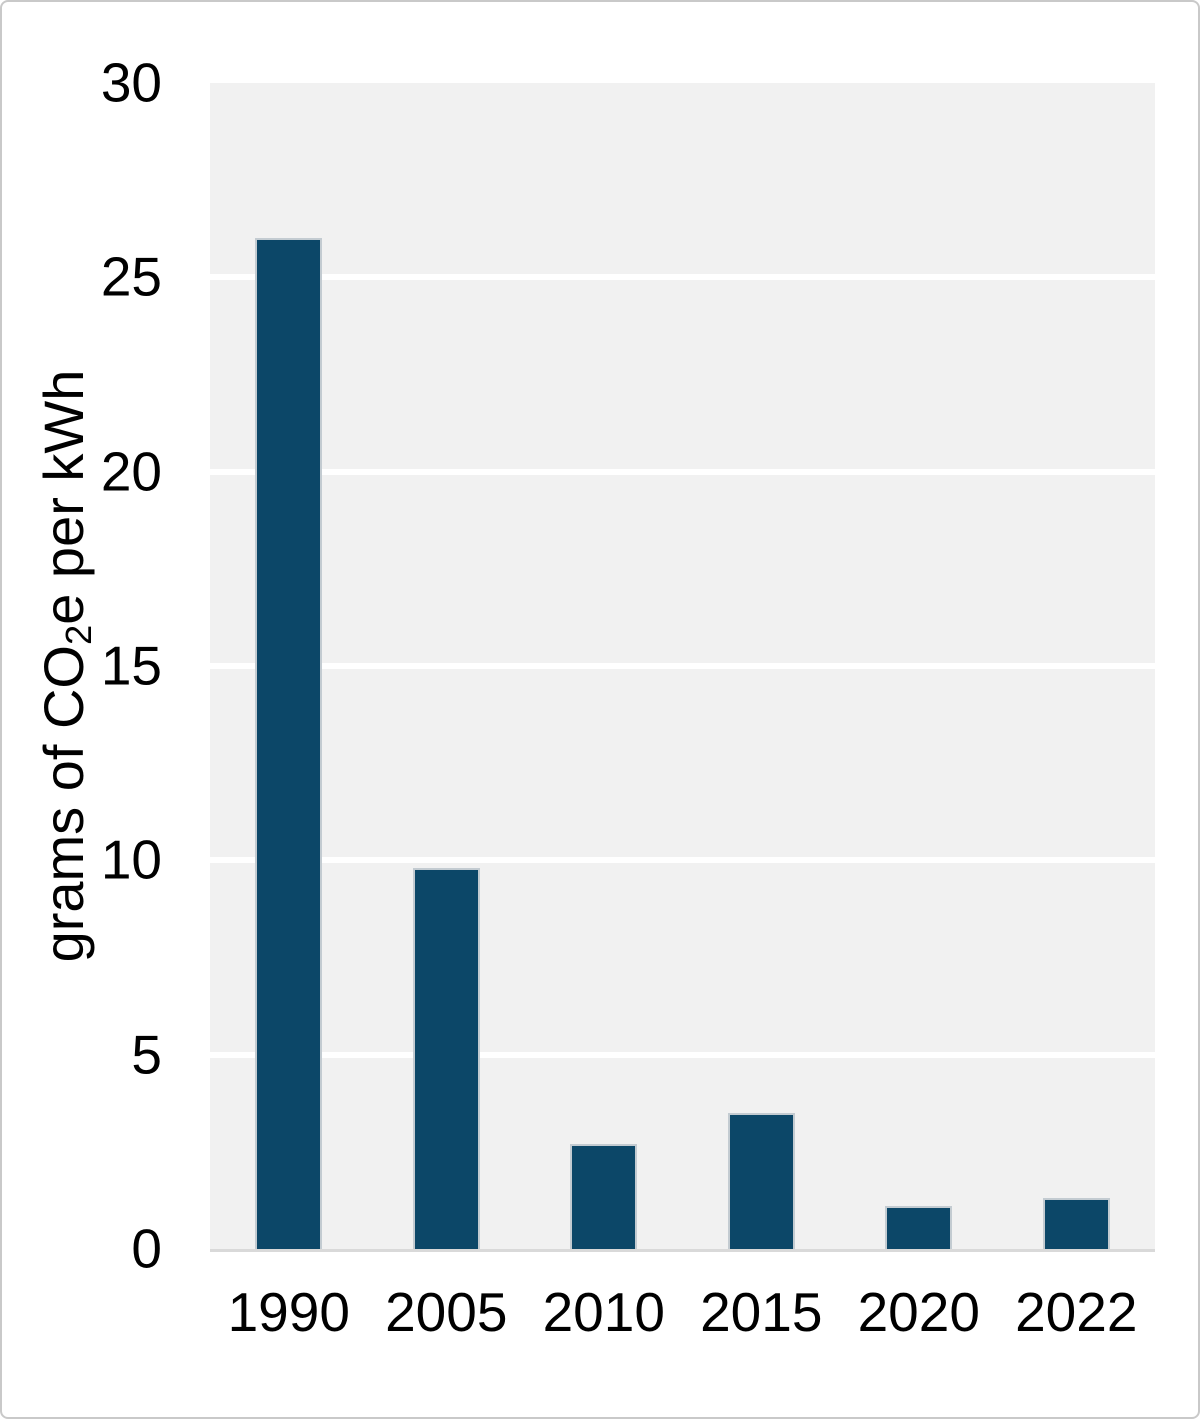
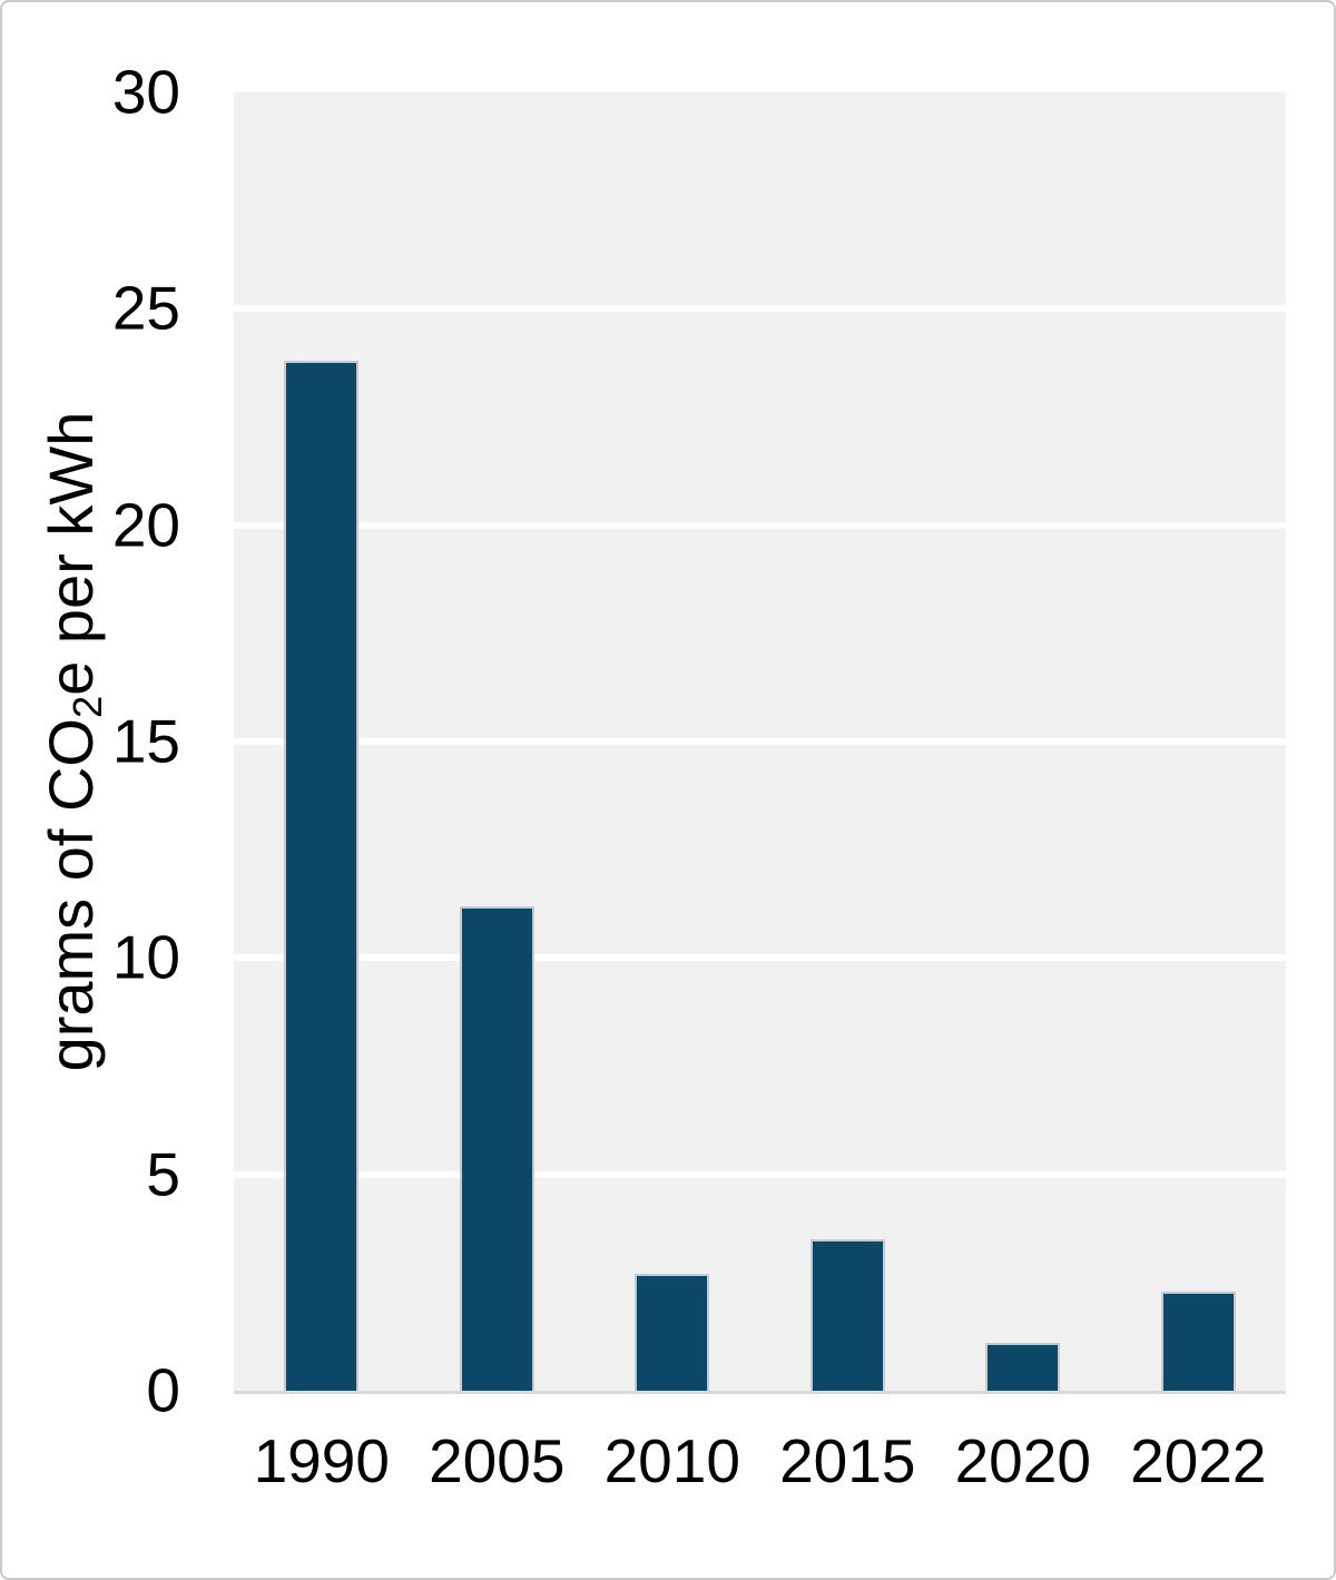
1990: 26.0 -> 23.8
2005: 9.8 -> 11.2
2022: 1.3 -> 2.3
